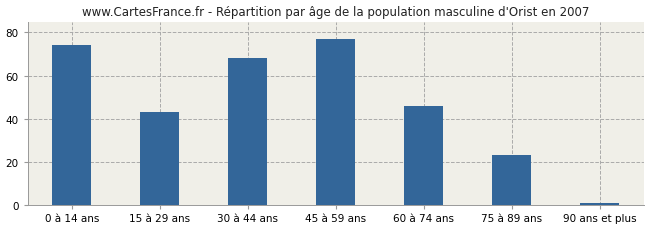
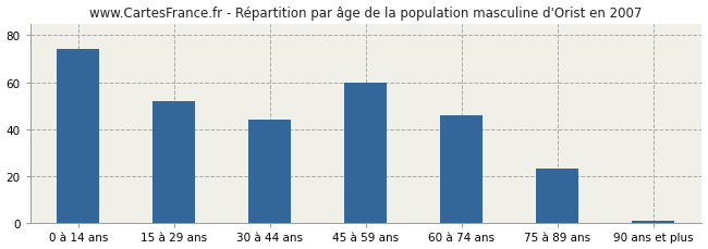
15 à 29 ans: 43 -> 52
30 à 44 ans: 68 -> 44
45 à 59 ans: 77 -> 60
